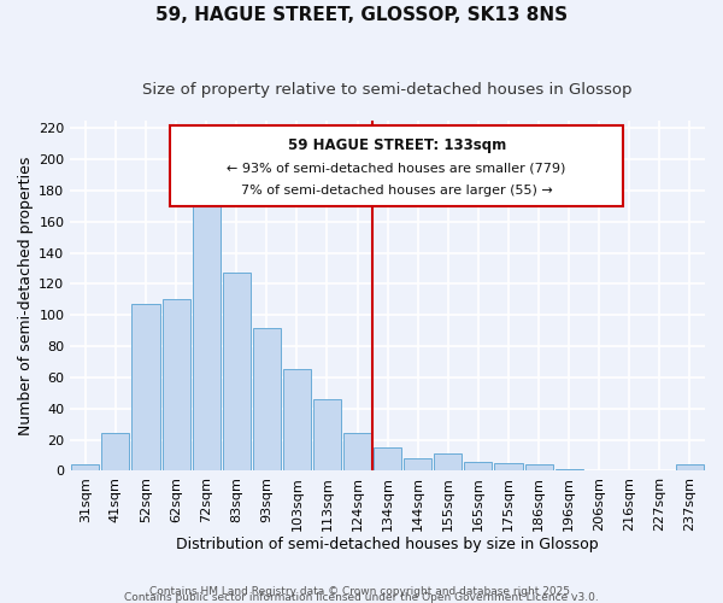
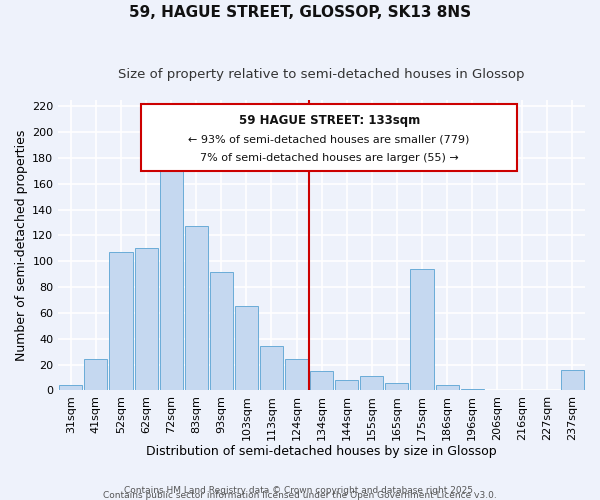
113sqm: 46 -> 34
175sqm: 5 -> 94
237sqm: 4 -> 16
